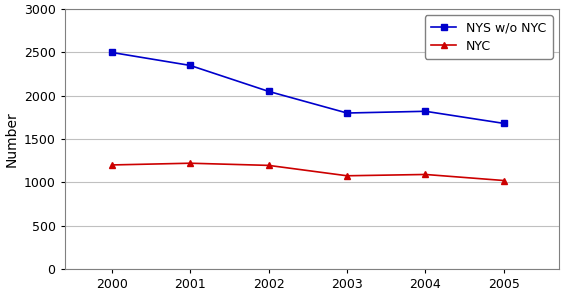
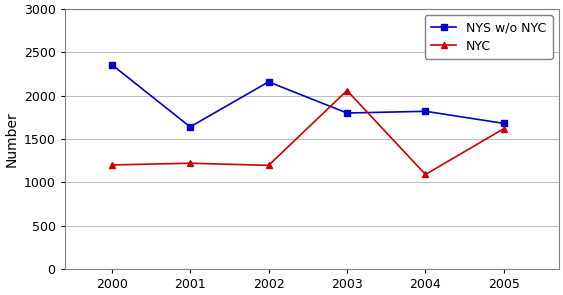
NYS w/o NYC/2000: 2500 -> 2360
NYS w/o NYC/2001: 2350 -> 1640
NYS w/o NYC/2002: 2050 -> 2160
NYC/2003: 1080 -> 2060
NYC/2005: 1020 -> 1620
